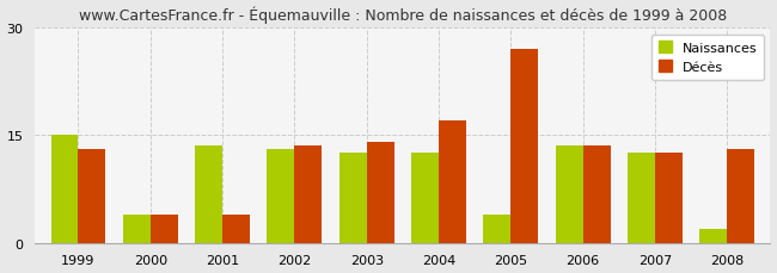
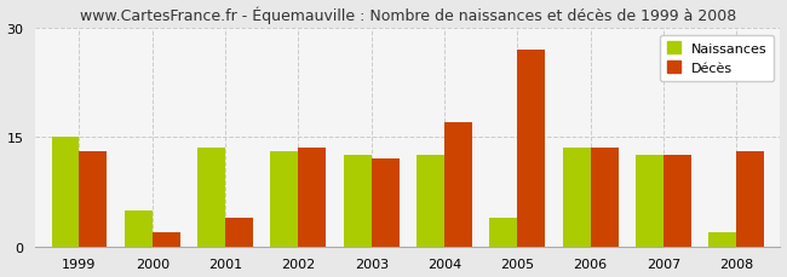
Naissances/2000: 4.0 -> 5.0
Décès/2000: 4.0 -> 2.0
Décès/2003: 14.0 -> 12.0
